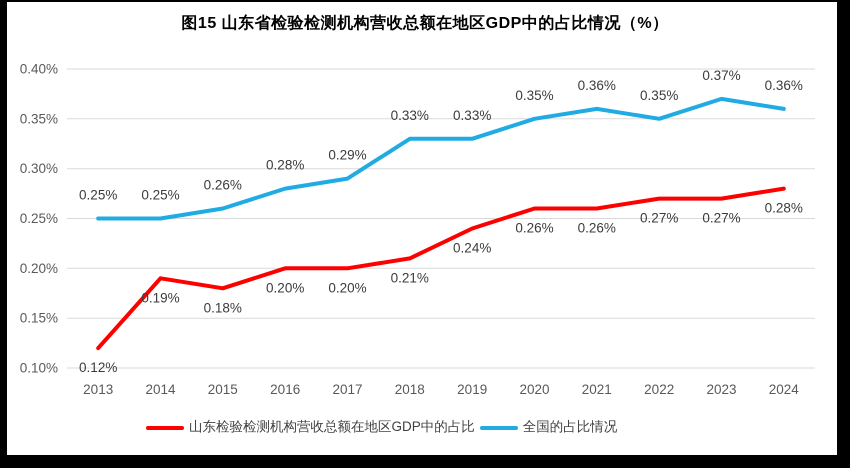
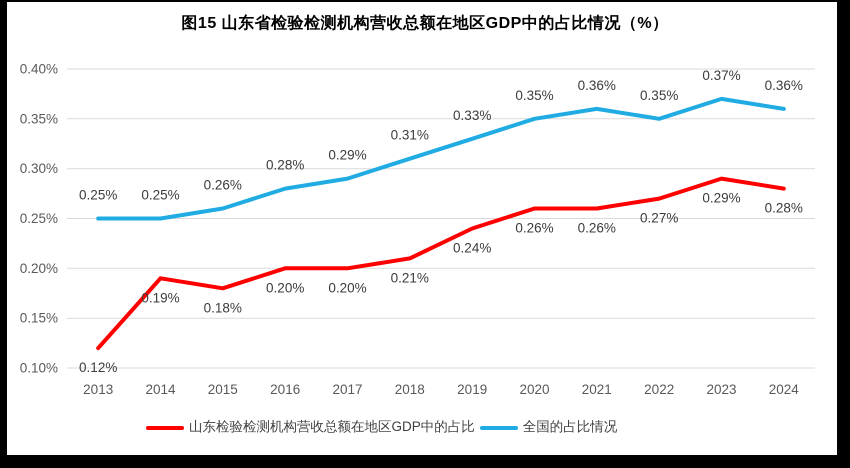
全国的占比情况/2018: 0.33% -> 0.31%
山东检验检测机构营收总额在地区GDP中的占比/2023: 0.27% -> 0.29%
